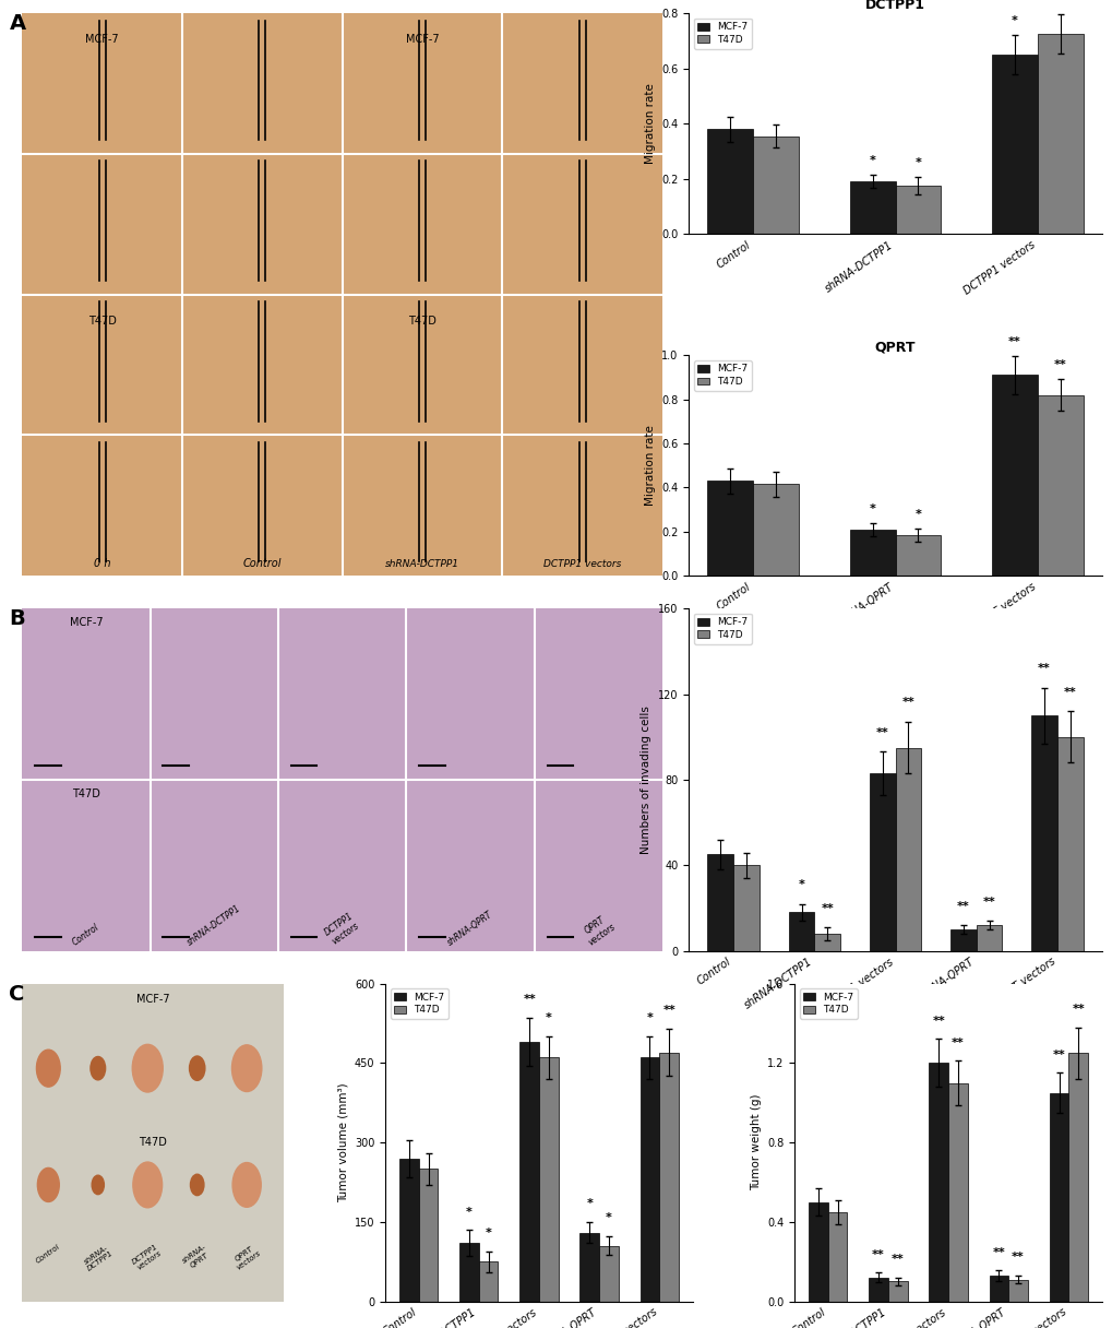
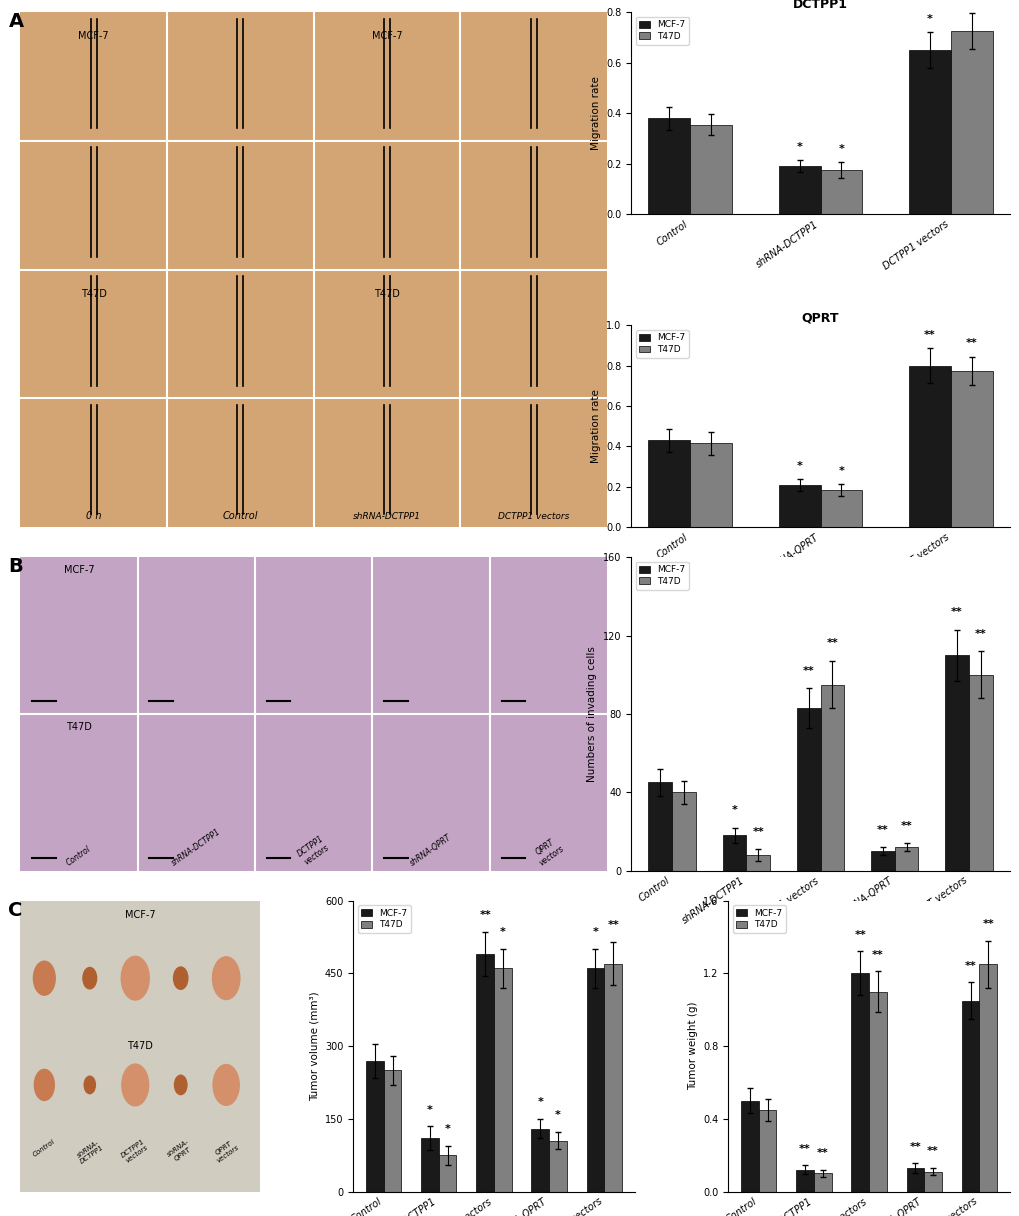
QPRT/MCF-7/QPRT vectors: 0.91 -> 0.80
QPRT/T47D/QPRT vectors: 0.820 -> 0.775
